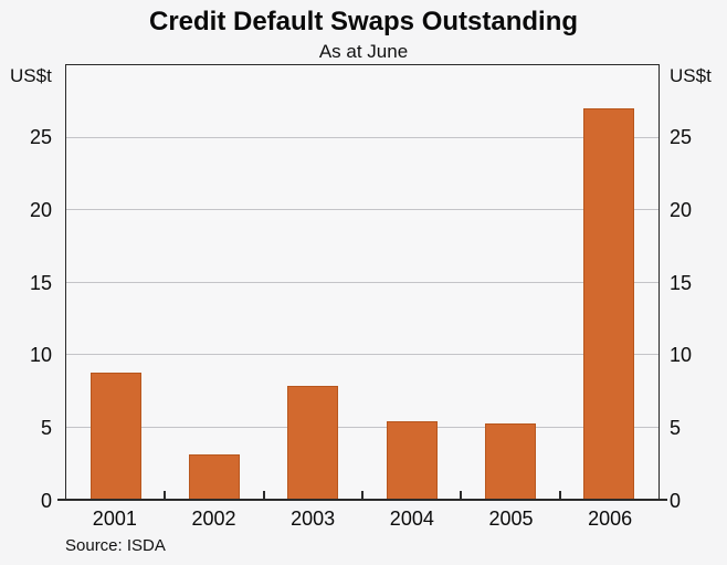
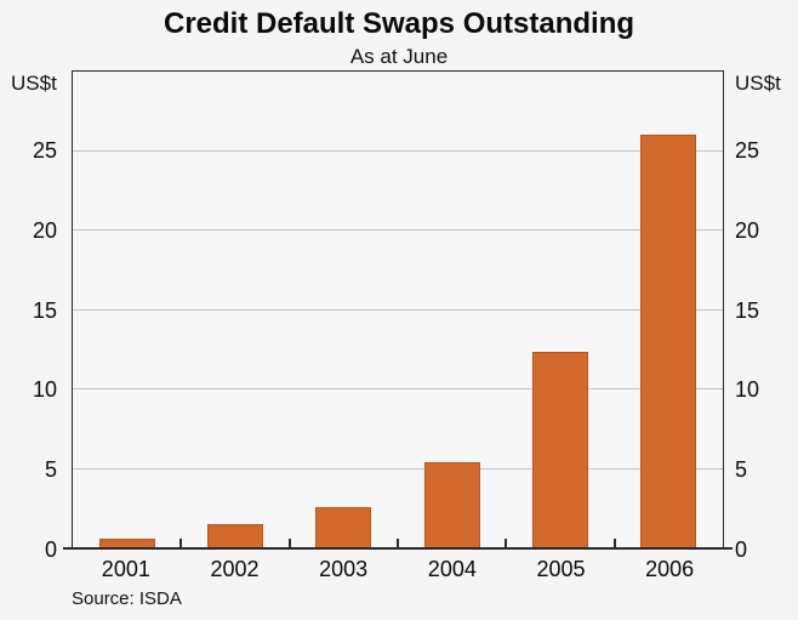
2001: 8.8 -> 0.6
2002: 3.1 -> 1.5
2003: 7.9 -> 2.6
2005: 5.3 -> 12.4
2006: 27.0 -> 26.0
